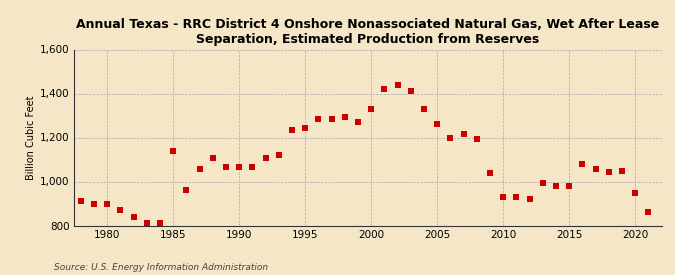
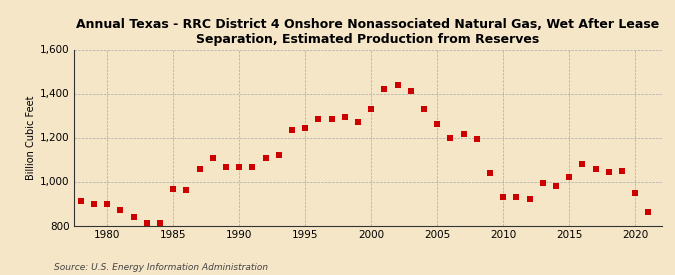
1985: 1,140 -> 965
2015: 980 -> 1,020
